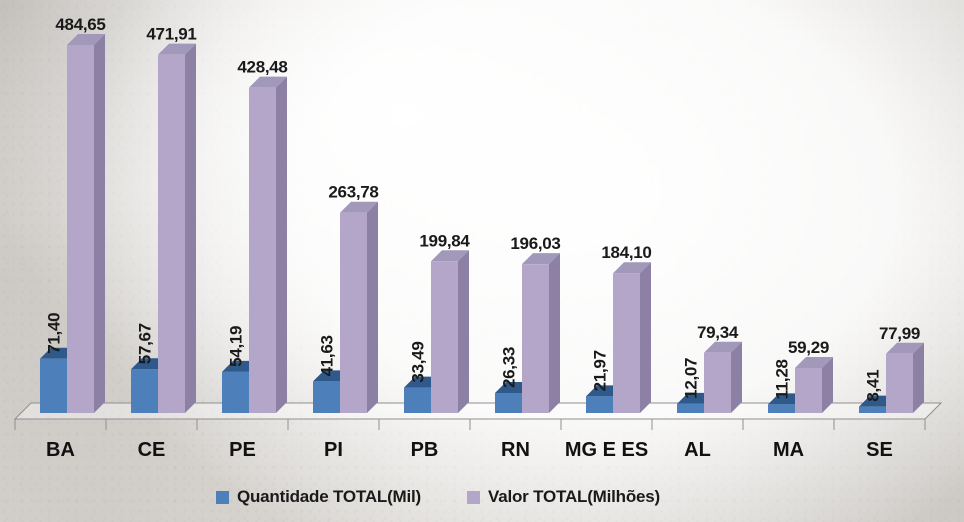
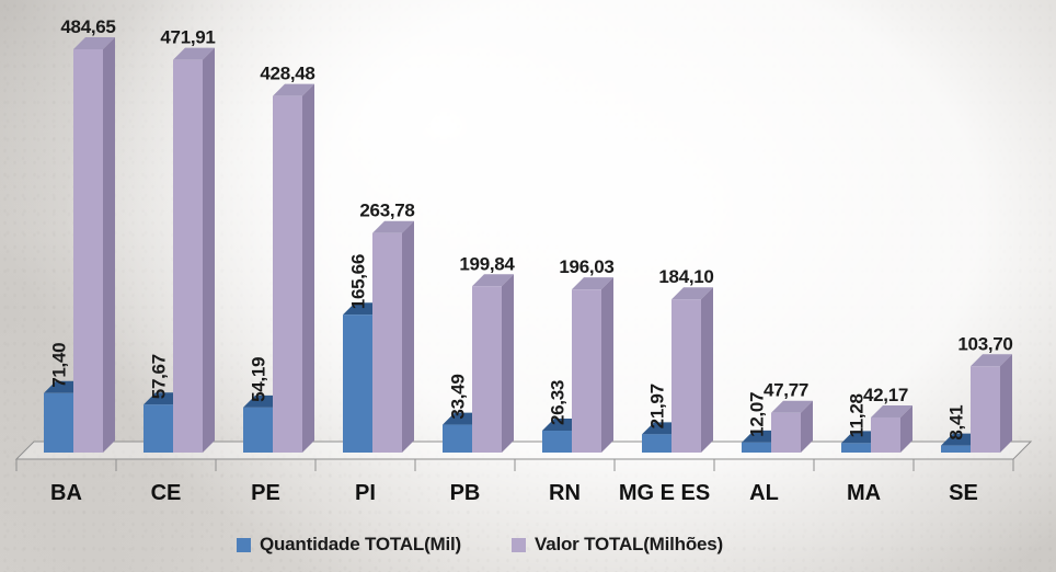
Quantidade TOTAL(Mil)/PI: 41,63 -> 165,66
Valor TOTAL(Milhões)/AL: 79,34 -> 47,77
Valor TOTAL(Milhões)/MA: 59,29 -> 42,17
Valor TOTAL(Milhões)/SE: 77,99 -> 103,70
